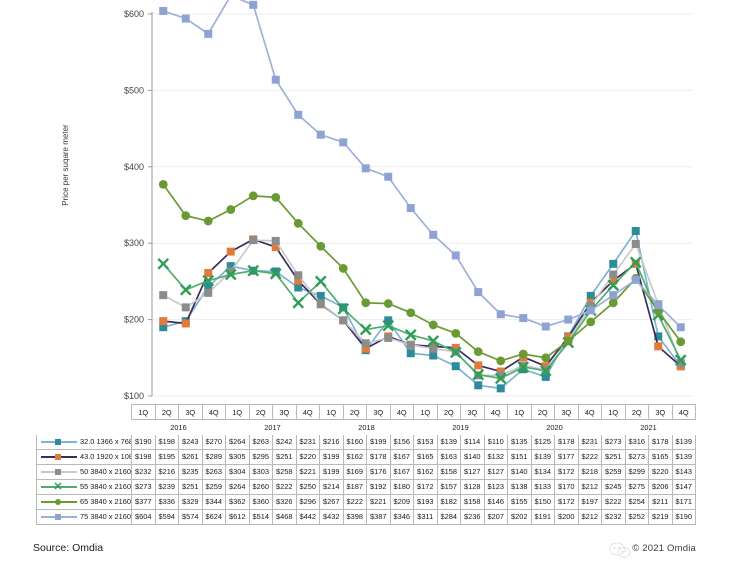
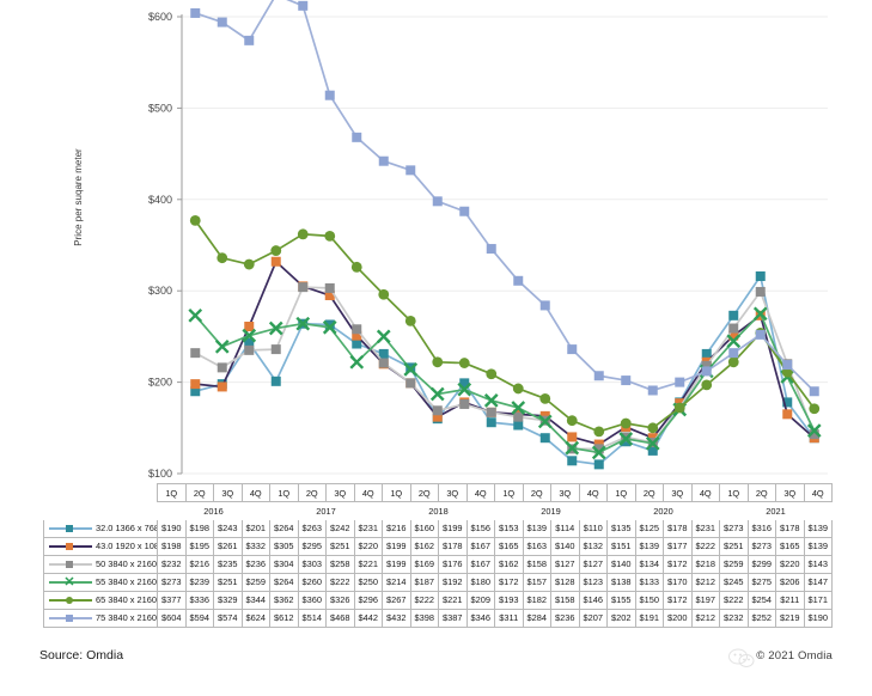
32.0 1366 x 768/4Q 2016: $270 -> $201
43.0 1920 x 1080/4Q 2016: $289 -> $332
50 3840 x 2160/4Q 2016: $263 -> $236
